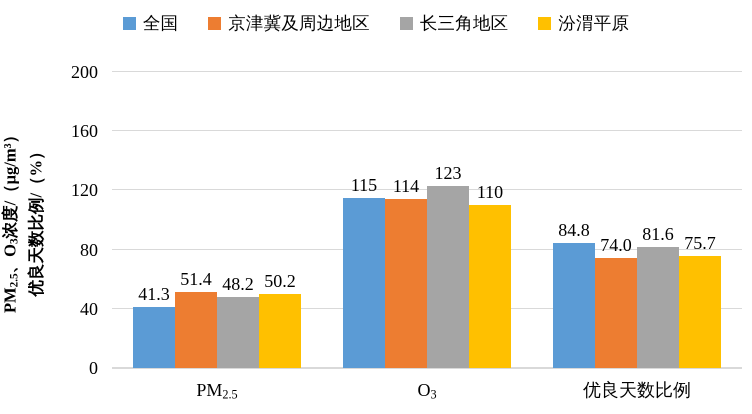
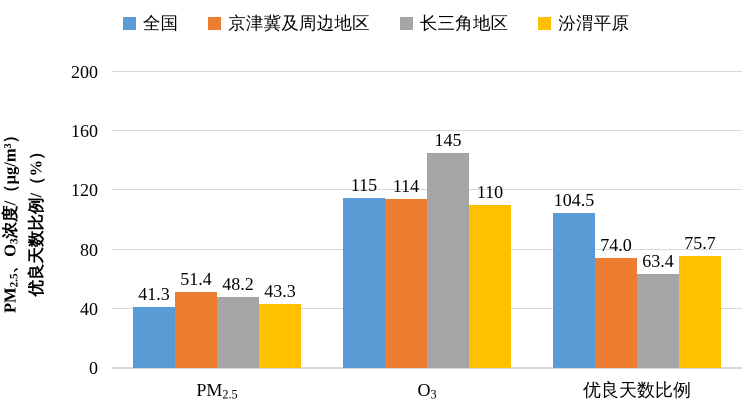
汾渭平原/PM2.5: 50.2 -> 43.3
长三角地区/O3: 123 -> 145
全国/优良天数比例: 84.8 -> 104.5
长三角地区/优良天数比例: 81.6 -> 63.4
